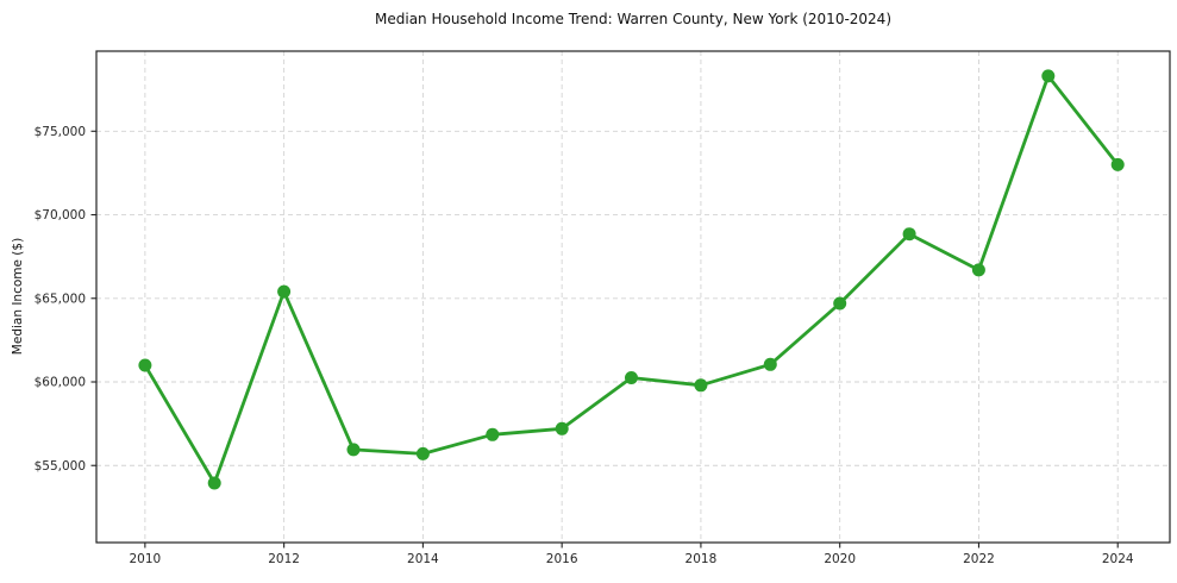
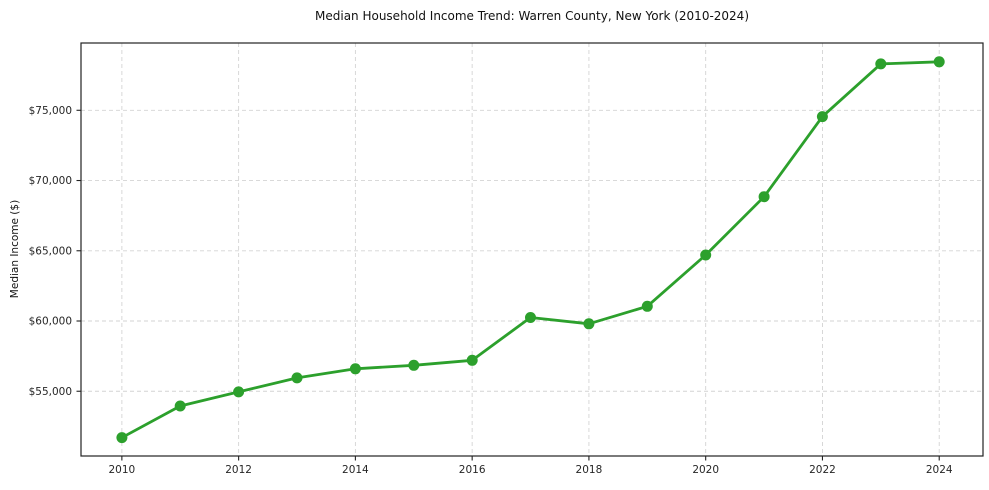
2010: $61000 -> $51700
2012: $65400 -> $55000
2014: $55700 -> $56600
2022: $66700 -> $74600
2024: $73000 -> $78400
